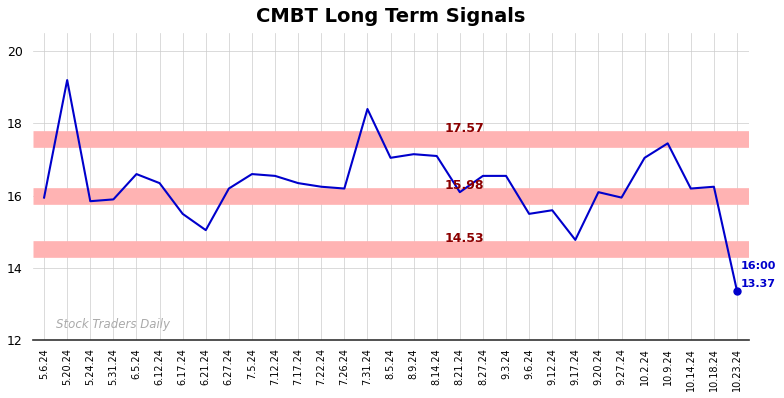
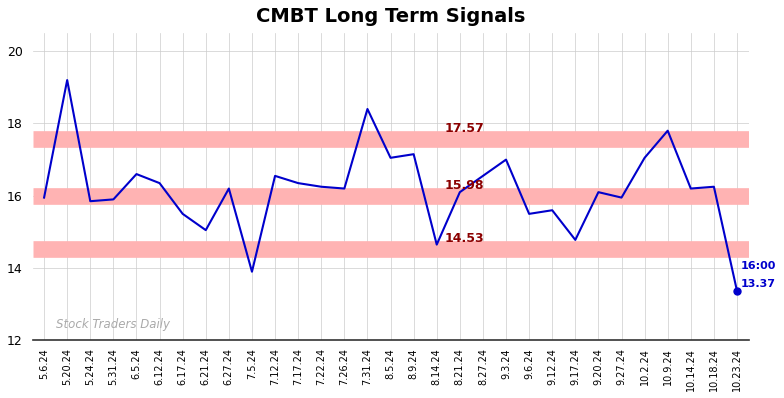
7.5.24: 16.60 -> 13.90
8.14.24: 17.10 -> 14.65
9.3.24: 16.55 -> 17.00
10.9.24: 17.45 -> 17.80
